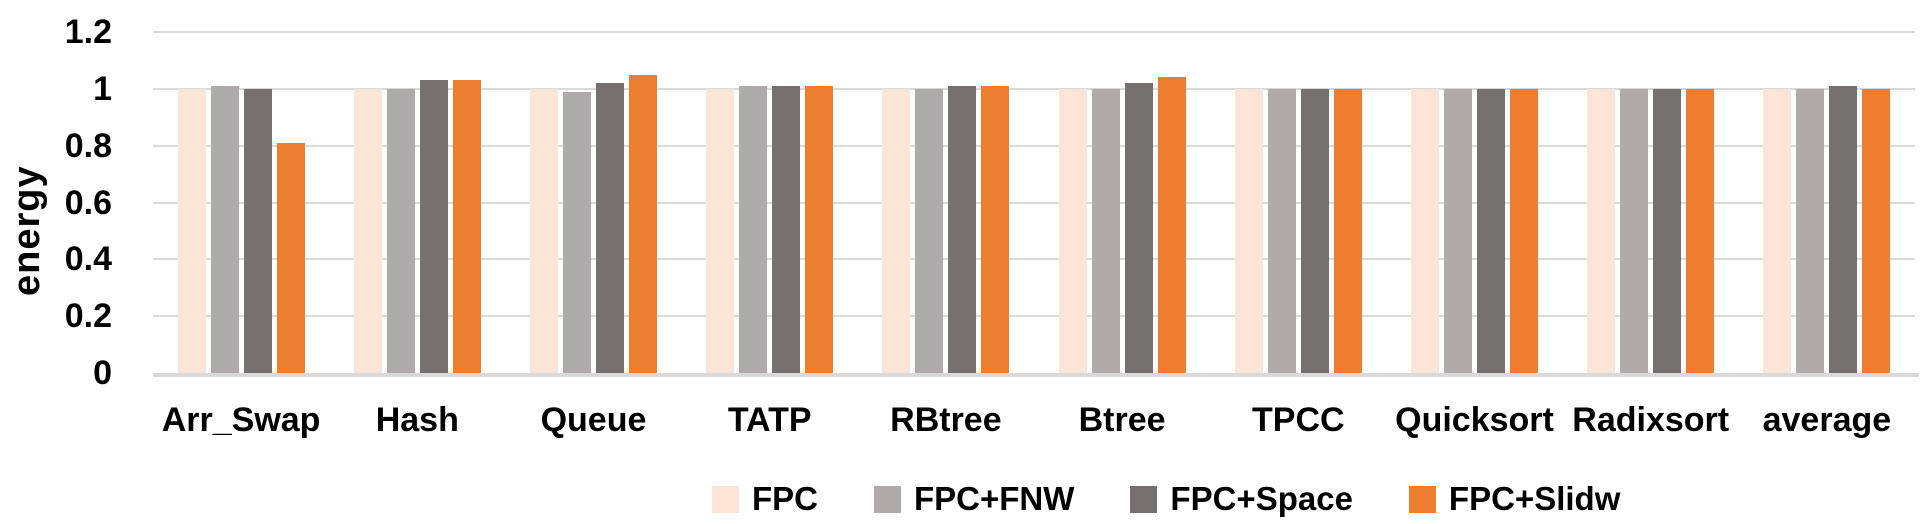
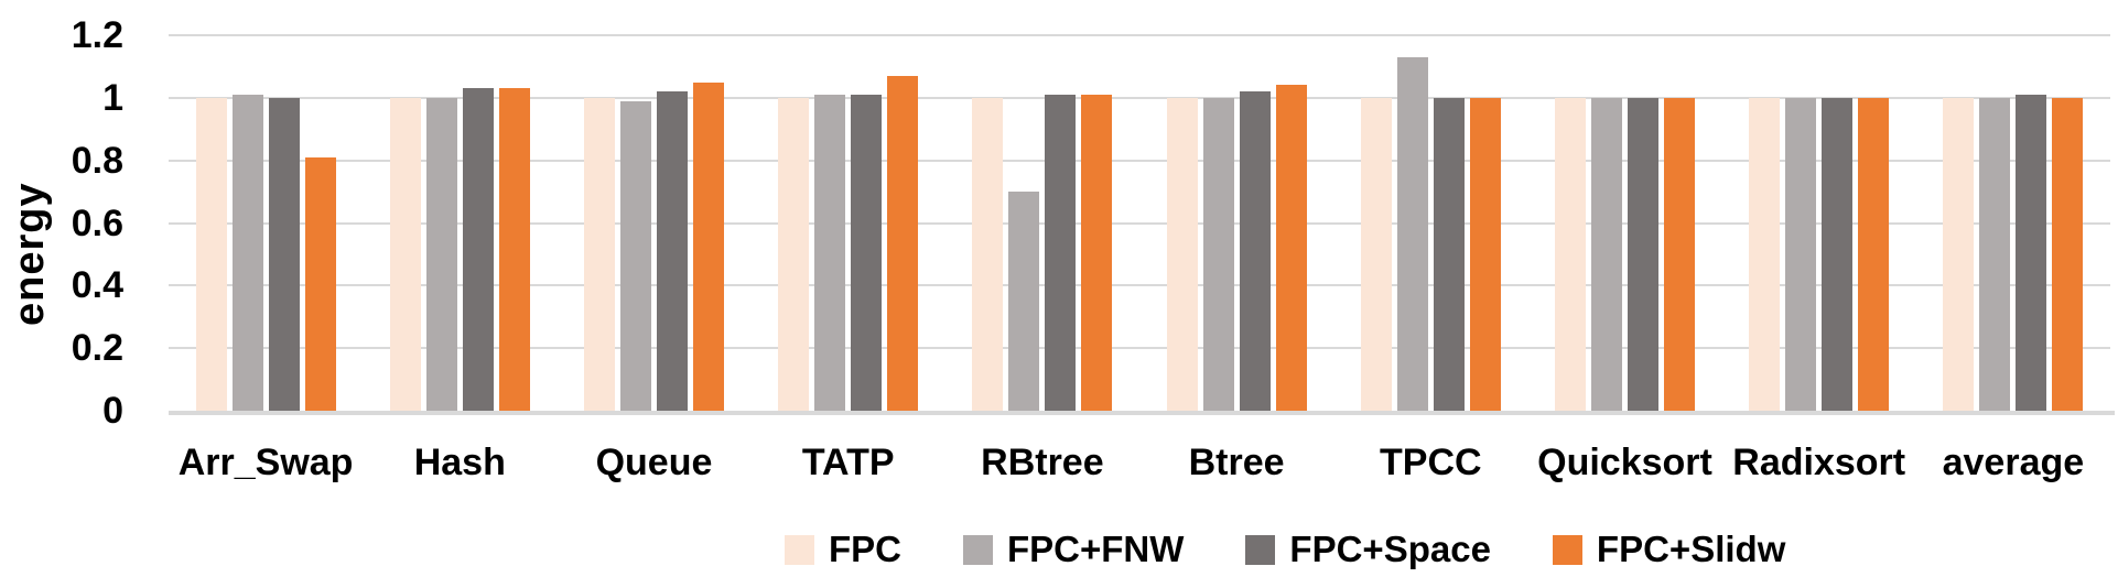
FPC+Slidw/TATP: 1.01 -> 1.07
FPC+FNW/RBtree: 1.00 -> 0.70
FPC+FNW/TPCC: 1.00 -> 1.13
